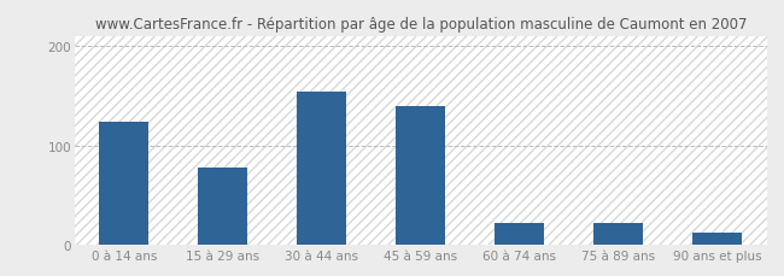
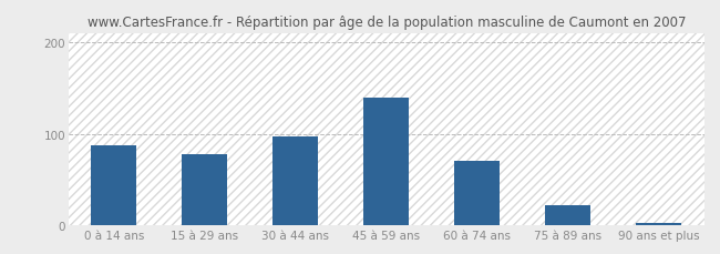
0 à 14 ans: 124 -> 88
30 à 44 ans: 154 -> 97
60 à 74 ans: 22 -> 70
90 ans et plus: 12 -> 3
